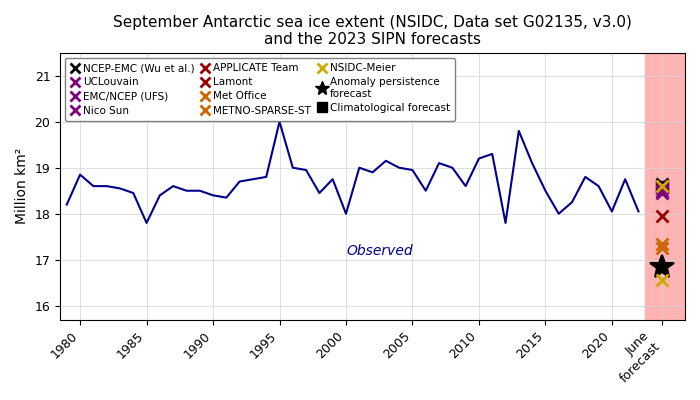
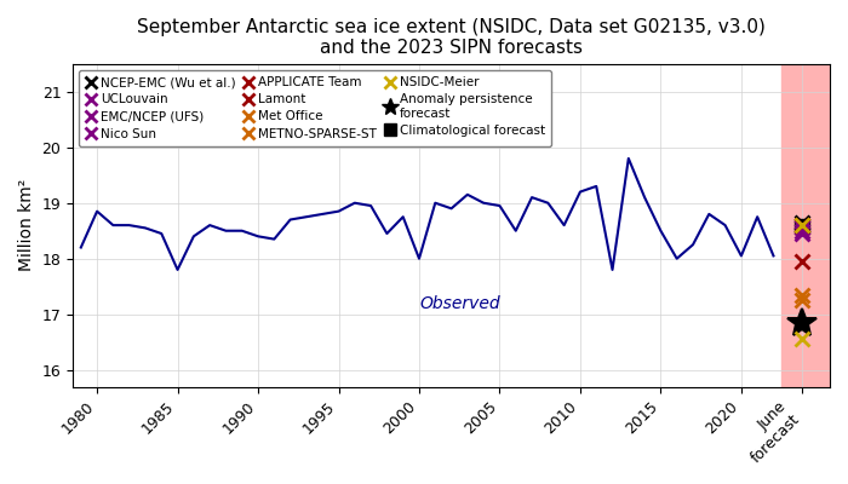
1995: 20.00 -> 18.85
